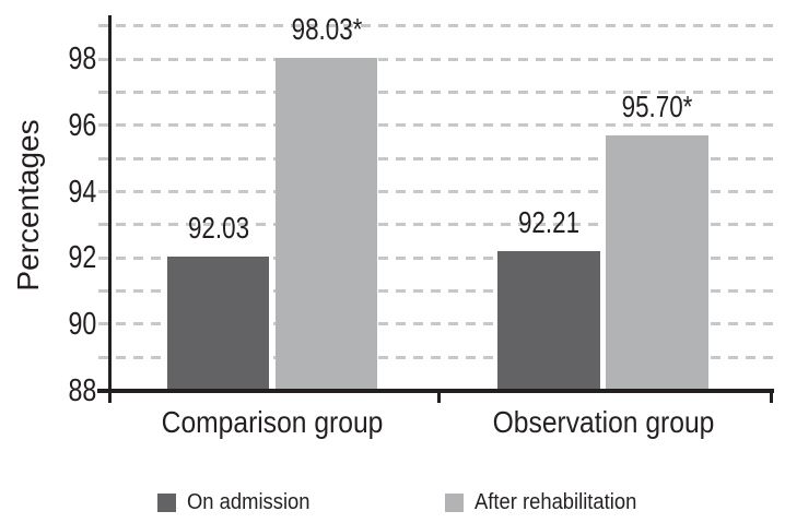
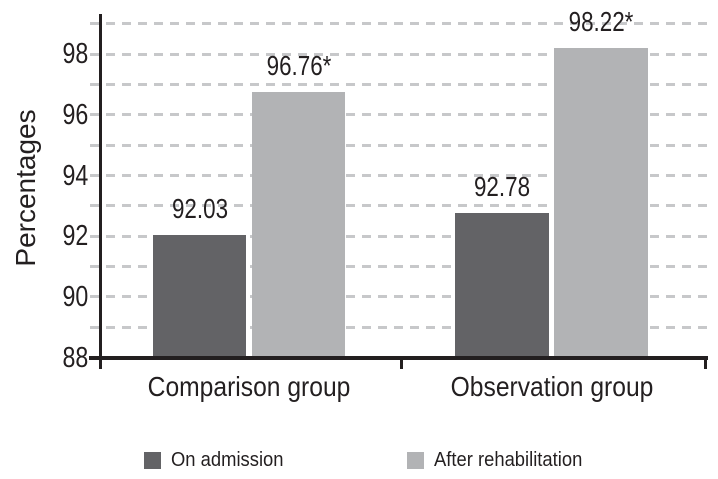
After rehabilitation/Comparison group: 98.03 -> 96.76
On admission/Observation group: 92.21 -> 92.78
After rehabilitation/Observation group: 95.70 -> 98.22
